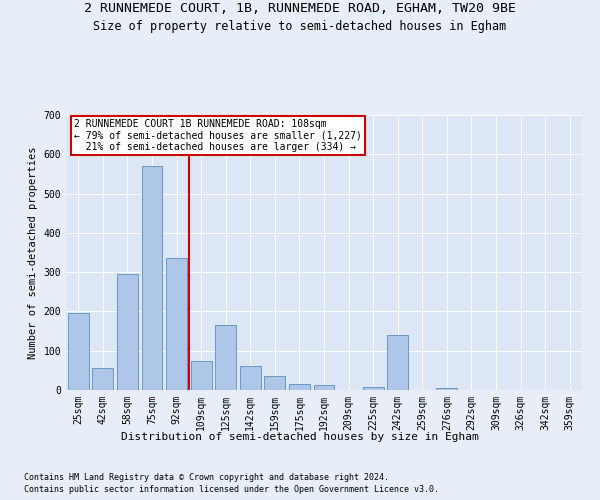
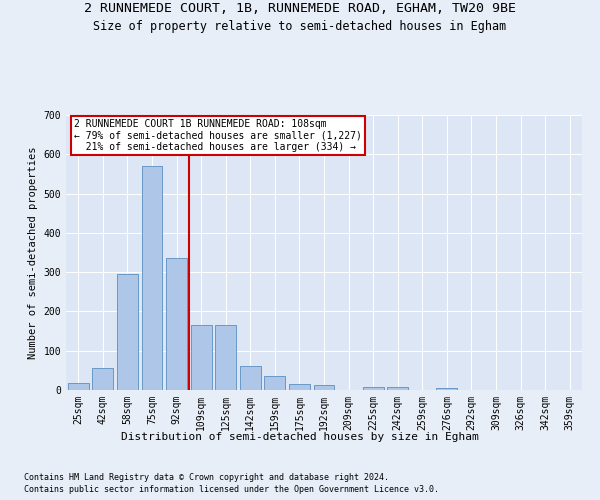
25sqm: 195 -> 18
109sqm: 75 -> 165
242sqm: 140 -> 8
